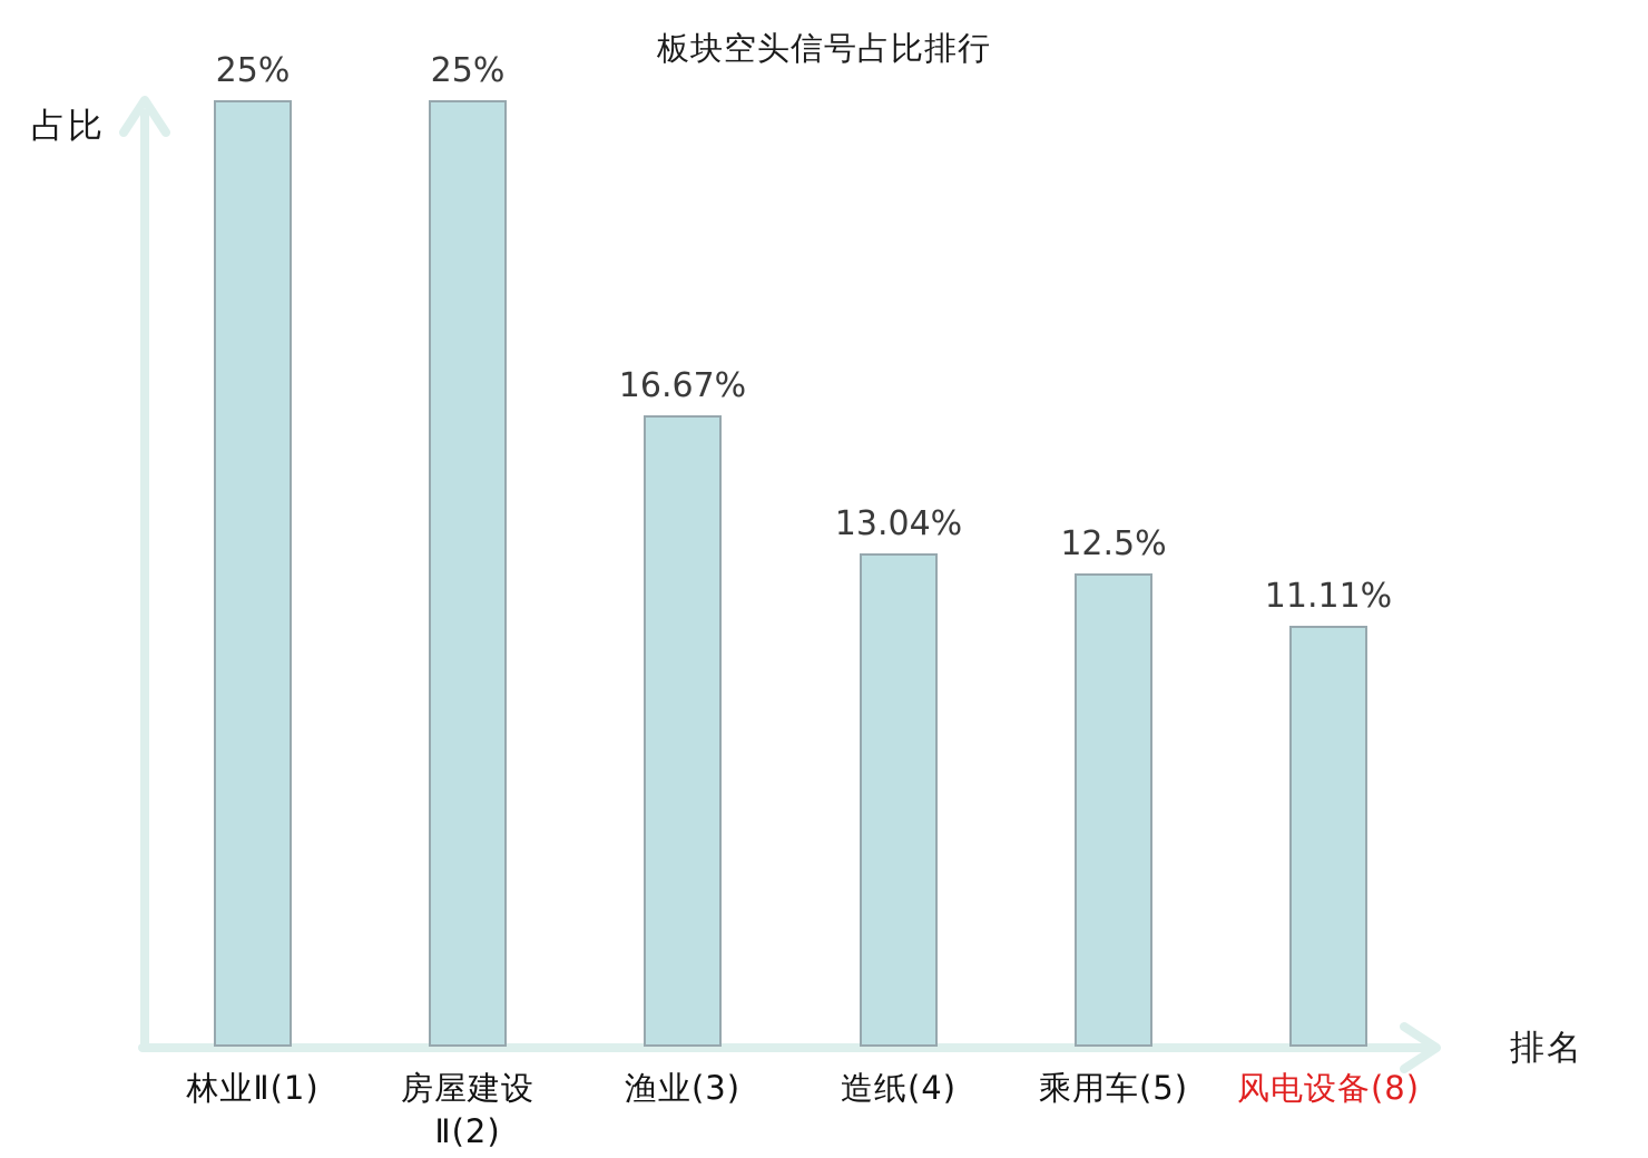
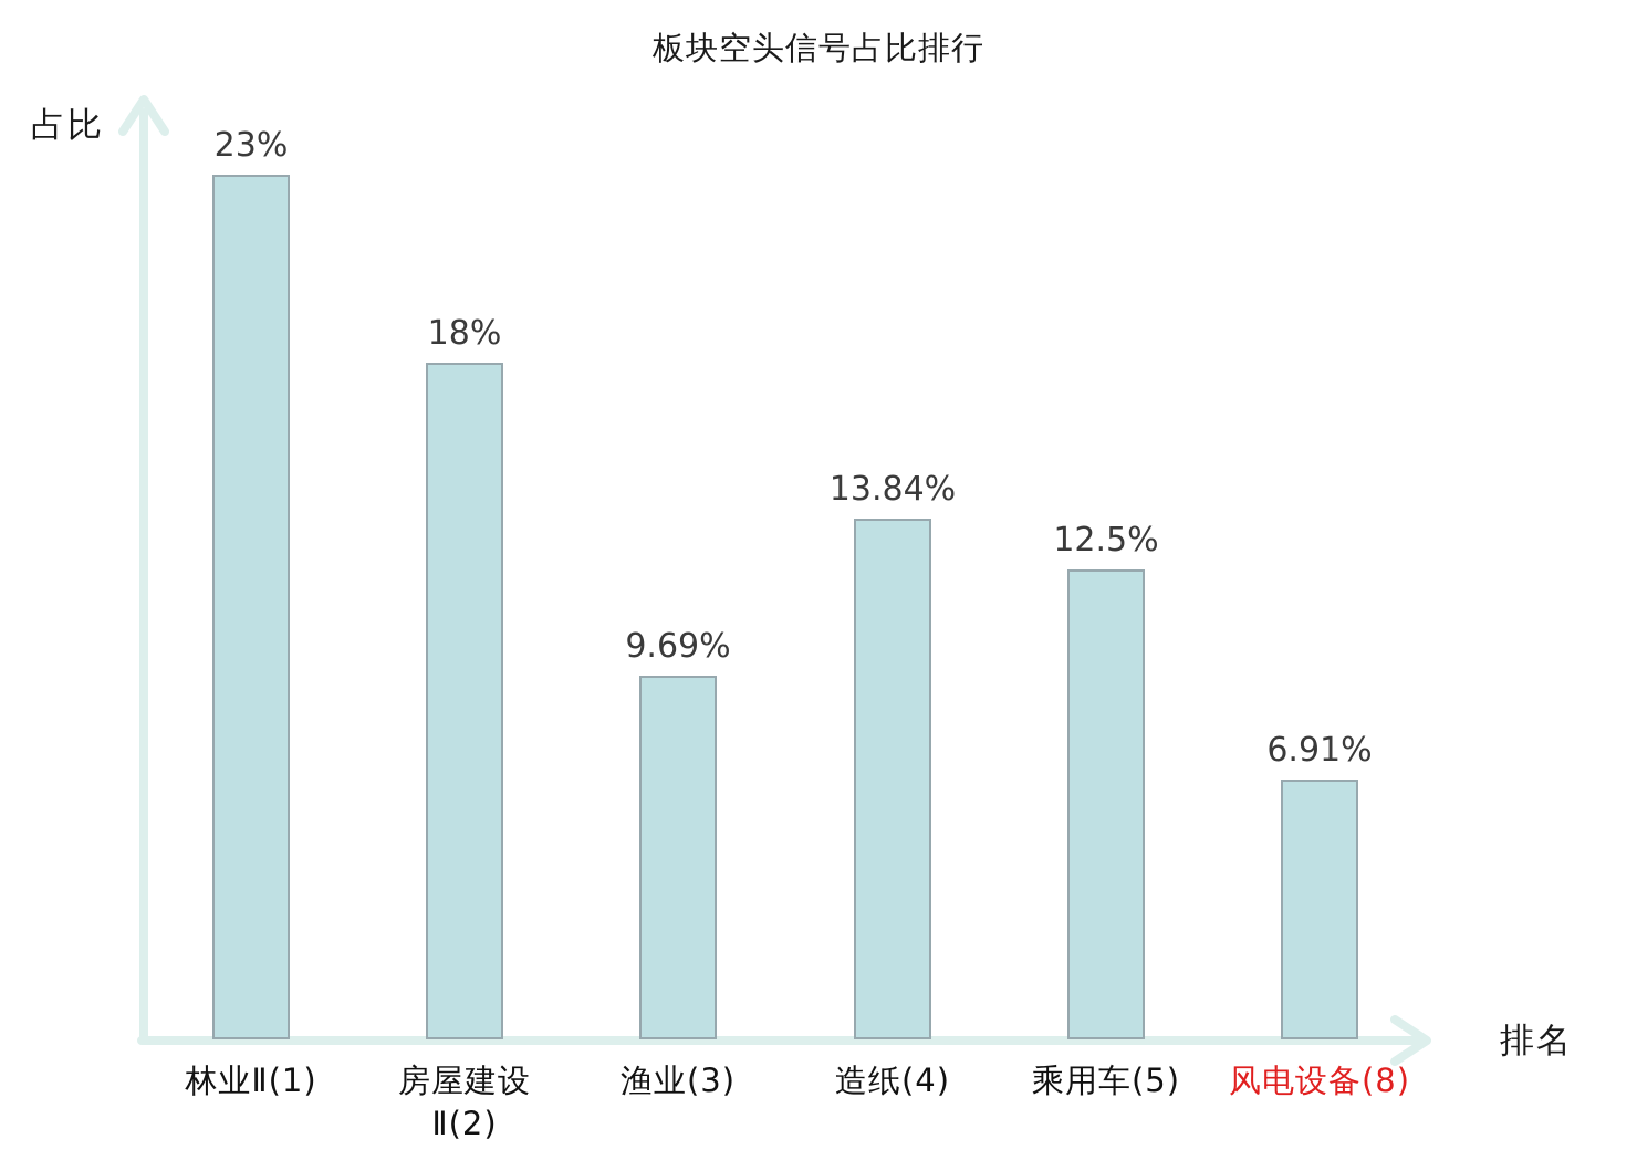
林业Ⅱ(1): 25% -> 23%
房屋建设 Ⅱ(2): 25% -> 18%
渔业(3): 16.67% -> 9.69%
造纸(4): 13.04% -> 13.84%
风电设备(8): 11.11% -> 6.91%
